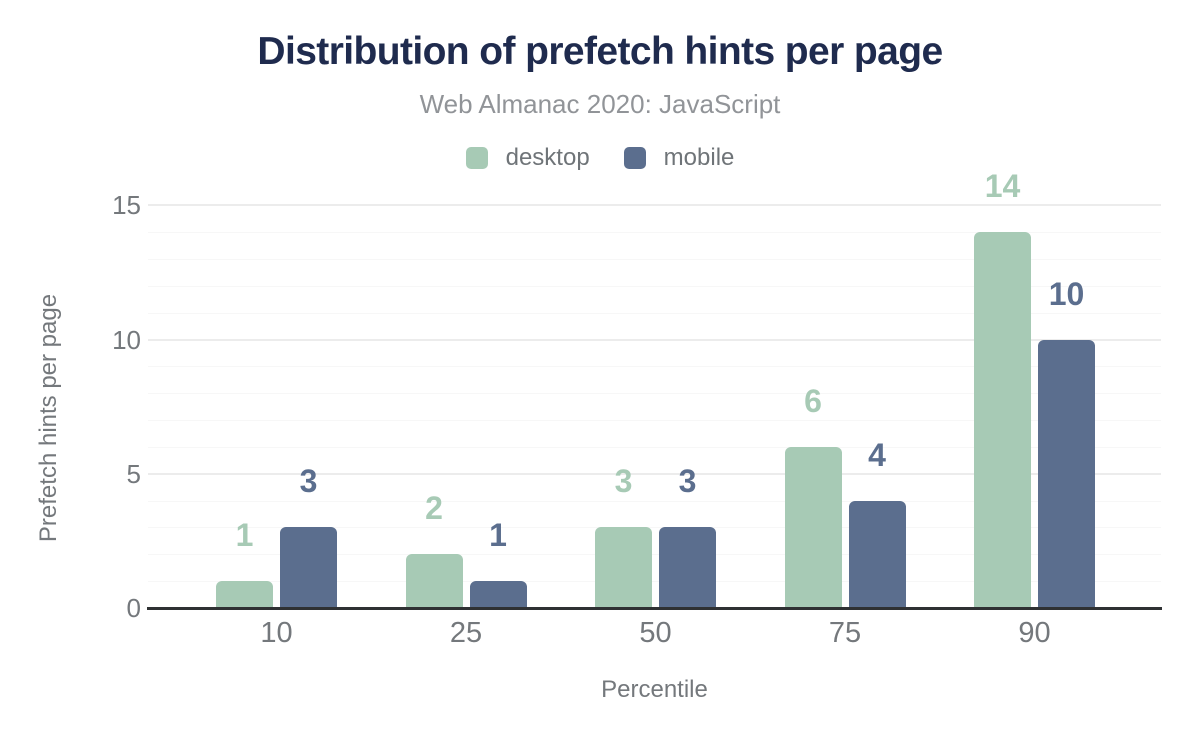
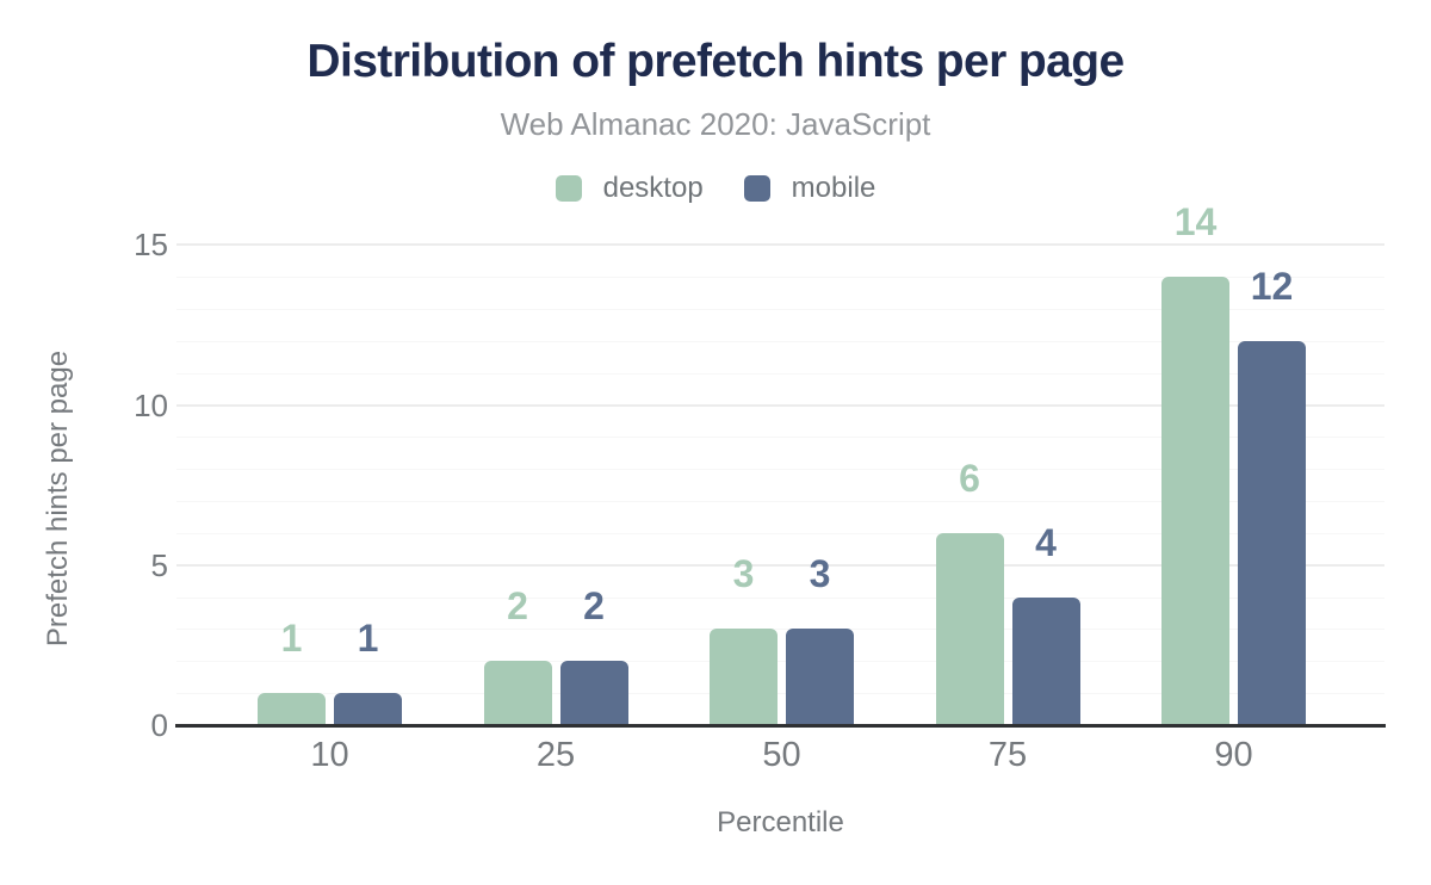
mobile/10: 3 -> 1
mobile/25: 1 -> 2
mobile/90: 10 -> 12
